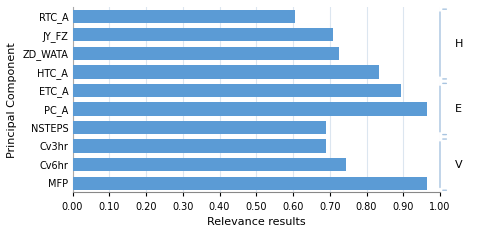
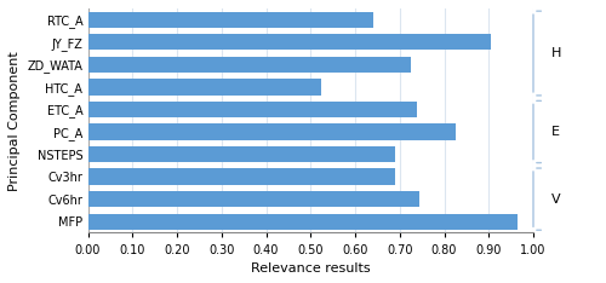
RTC_A: 0.605 -> 0.640
JY_FZ: 0.710 -> 0.905
HTC_A: 0.835 -> 0.525
ETC_A: 0.895 -> 0.740
PC_A: 0.965 -> 0.825
